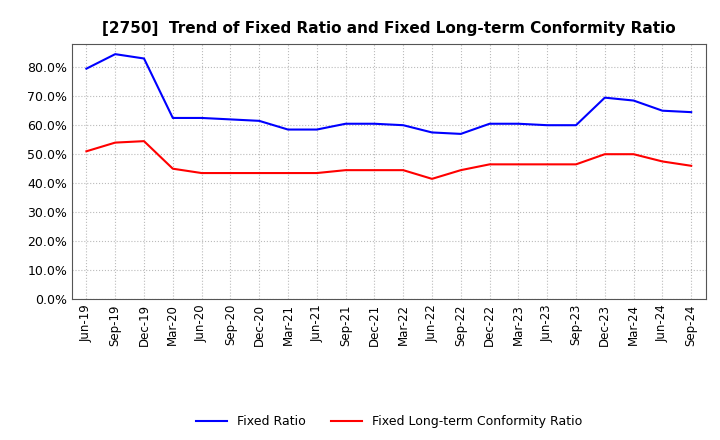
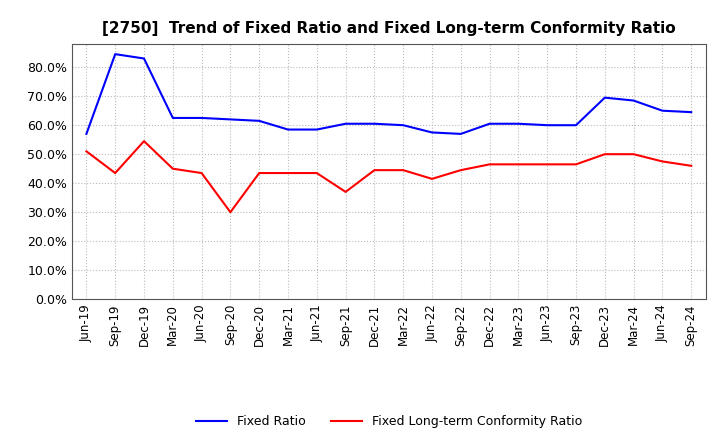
Fixed Ratio/Jun-19: 79.5% -> 57.0%
Fixed Long-term Conformity Ratio/Sep-19: 54.0% -> 43.5%
Fixed Long-term Conformity Ratio/Sep-20: 43.5% -> 30.0%
Fixed Long-term Conformity Ratio/Sep-21: 44.5% -> 37.0%
